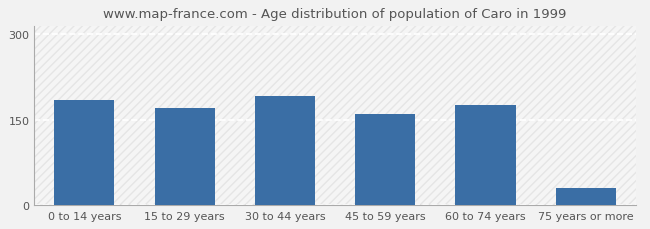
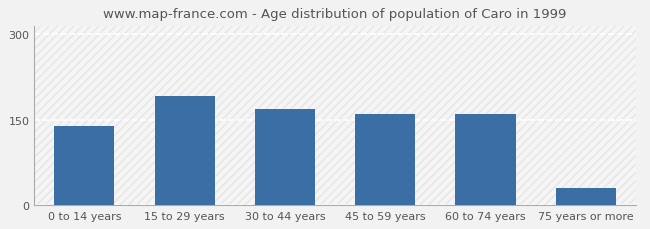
0 to 14 years: 185 -> 138
15 to 29 years: 170 -> 192
30 to 44 years: 191 -> 168
60 to 74 years: 175 -> 160
